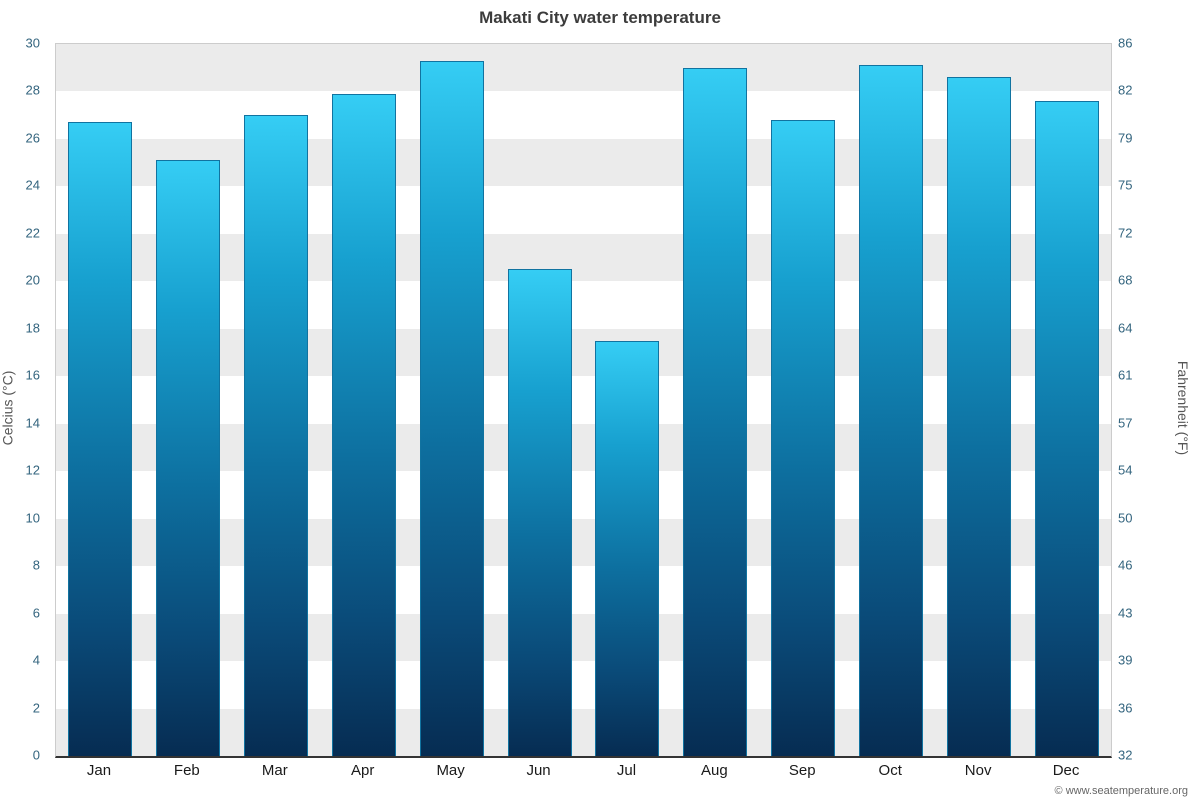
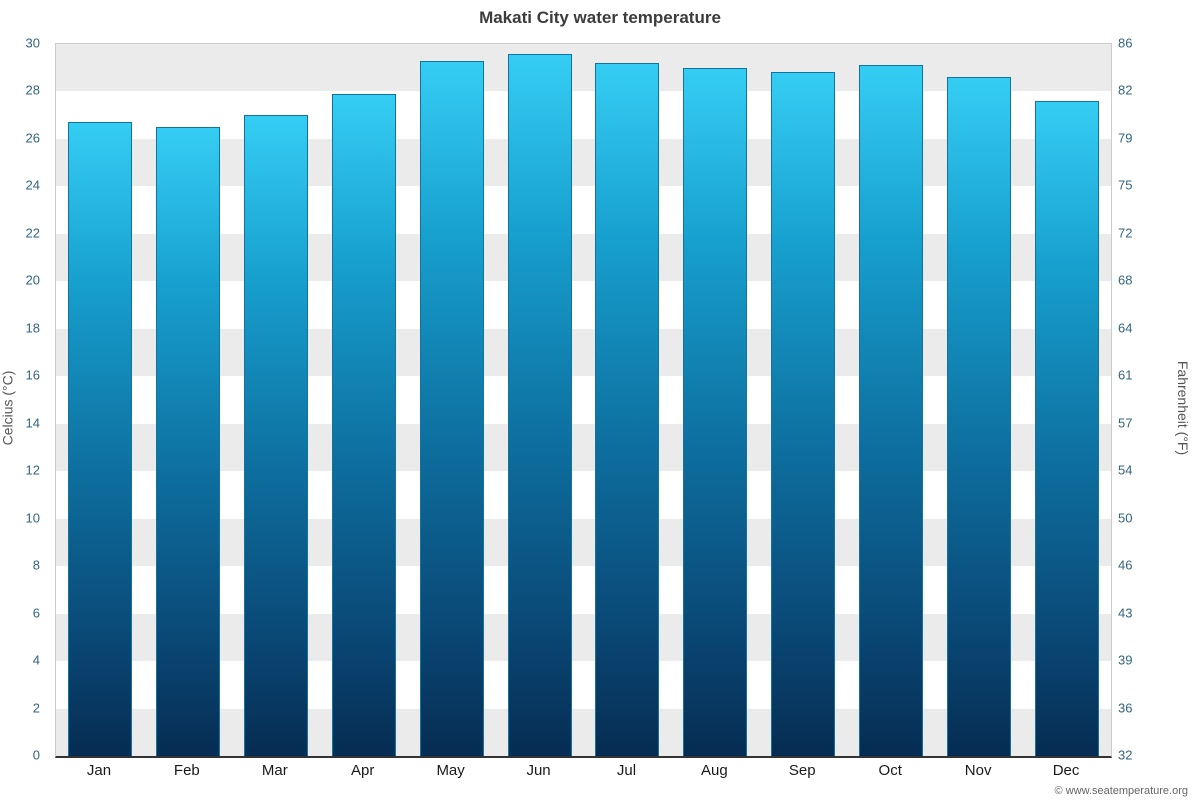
Feb: 25.1 -> 26.5
Jun: 20.5 -> 29.6
Jul: 17.5 -> 29.2
Sep: 26.8 -> 28.8
